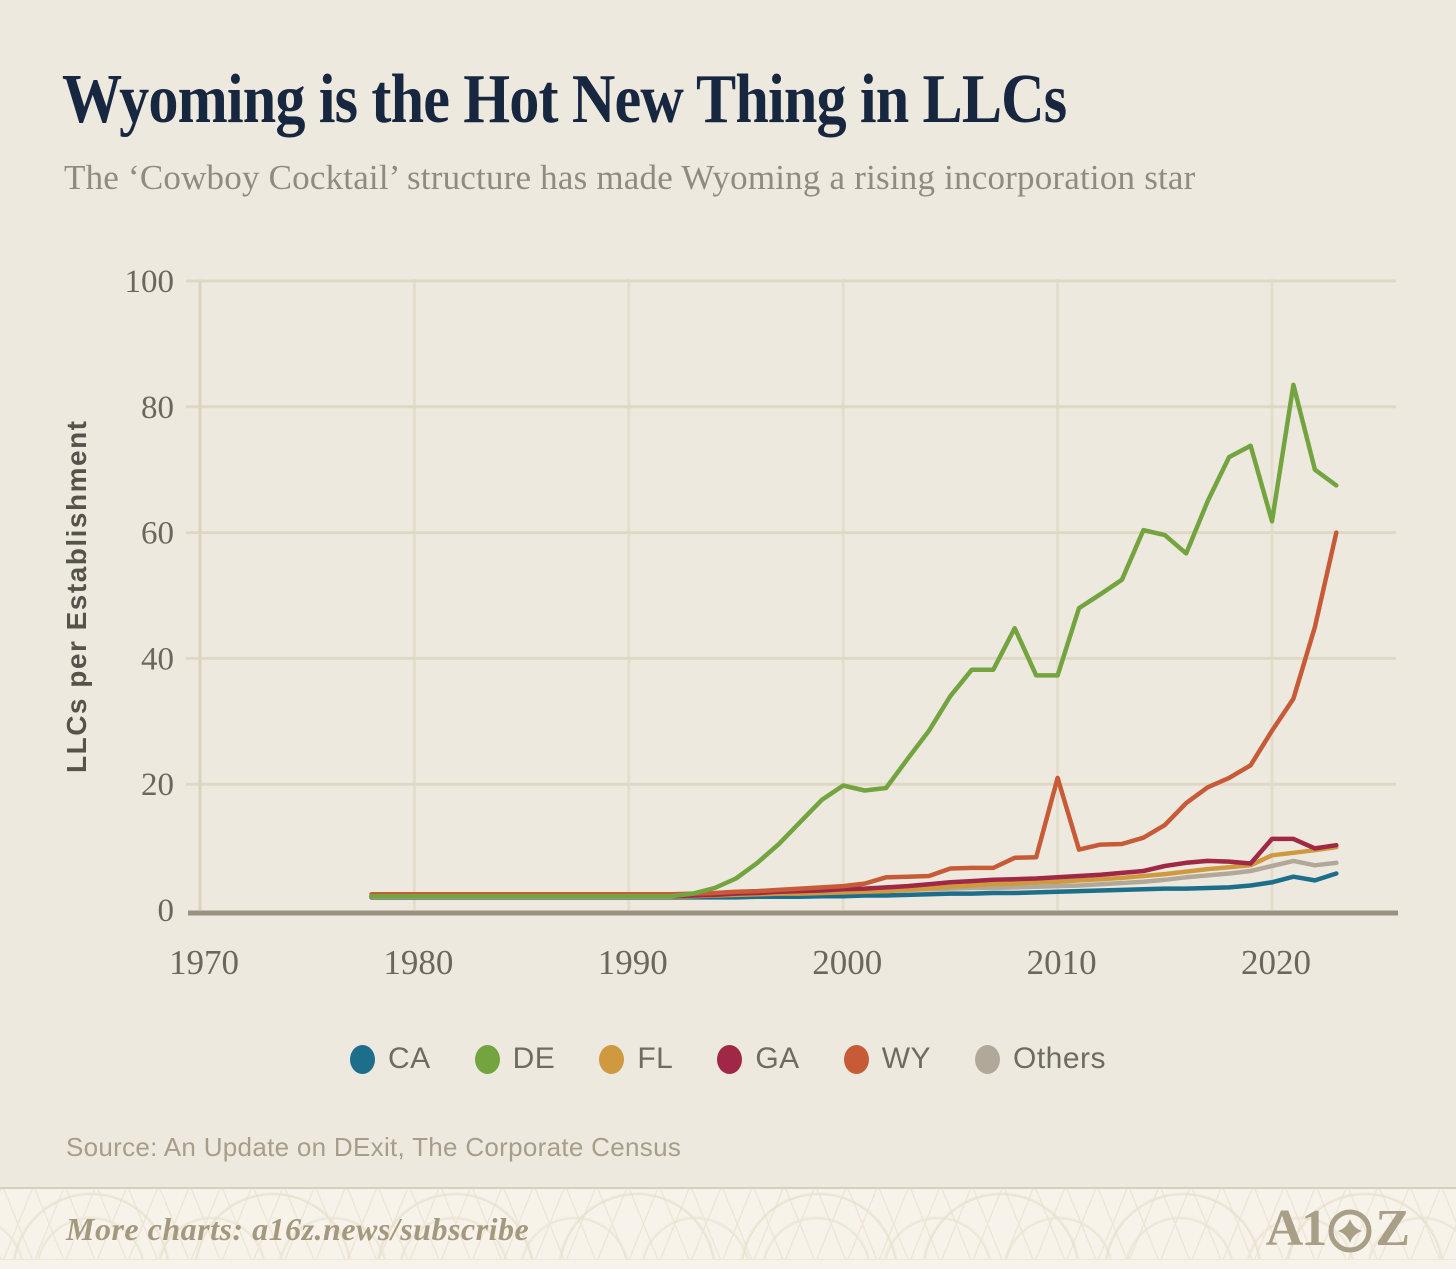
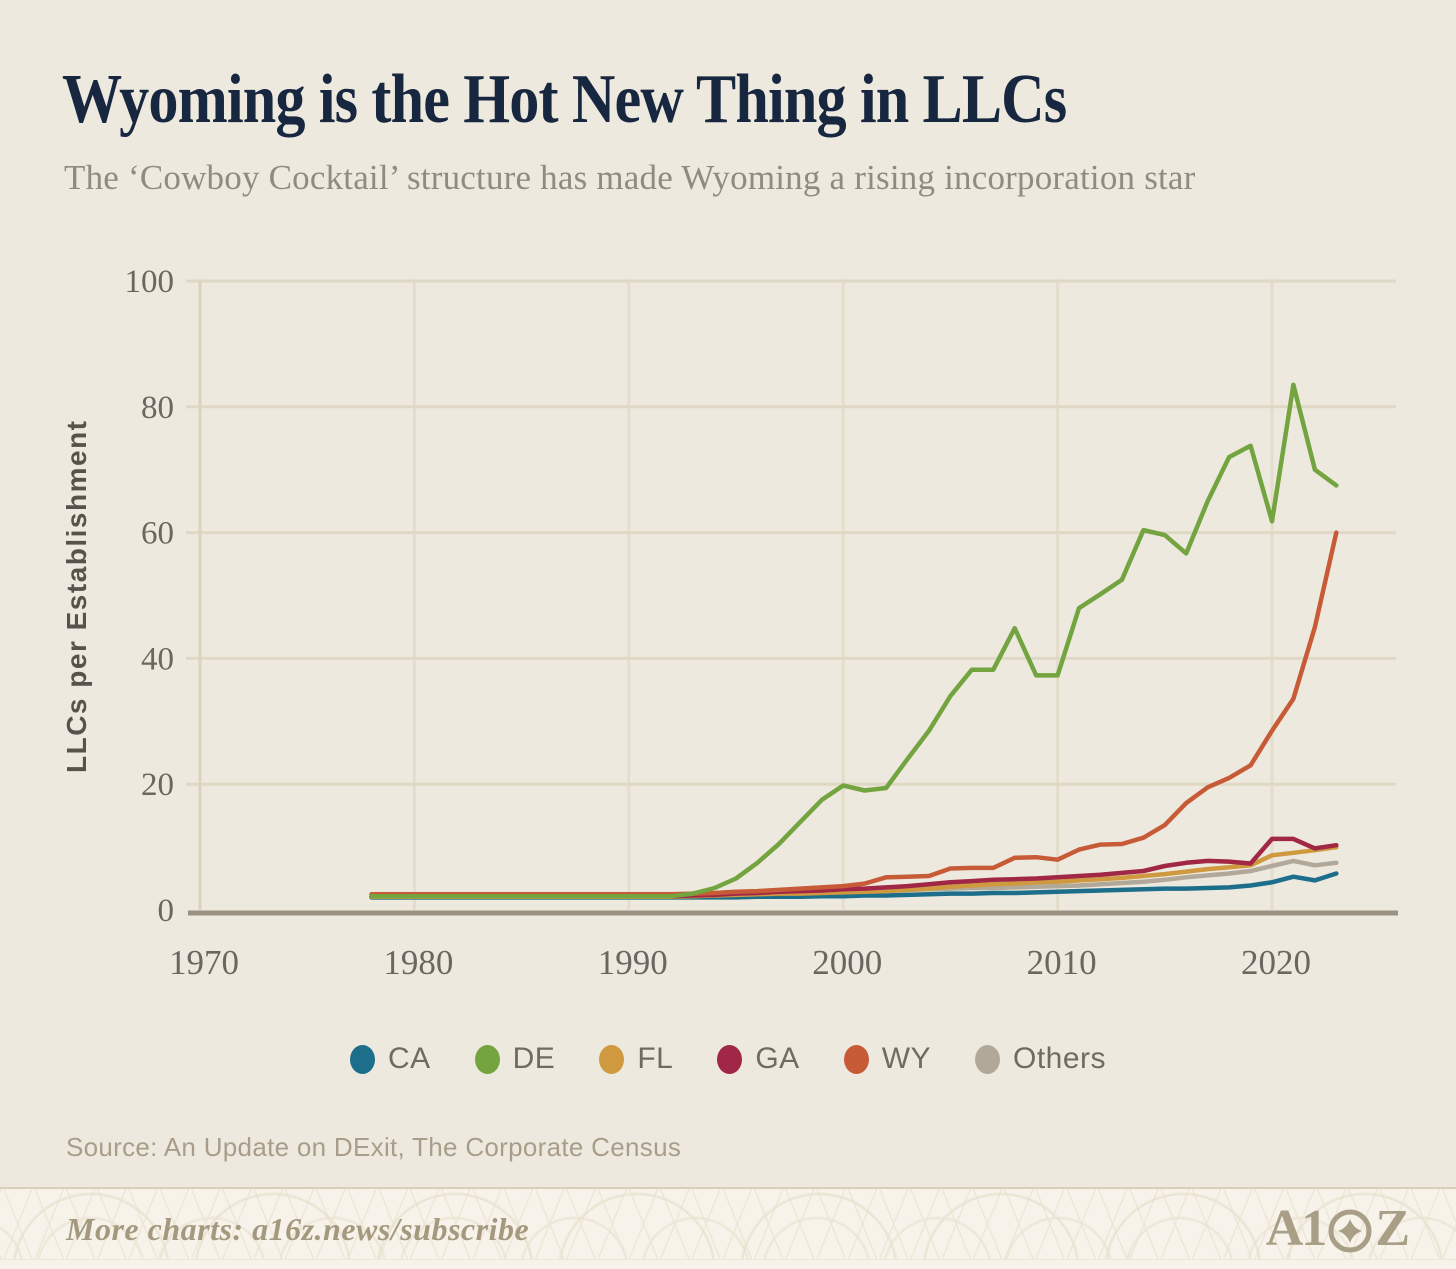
WY/2010: 21 -> 8
